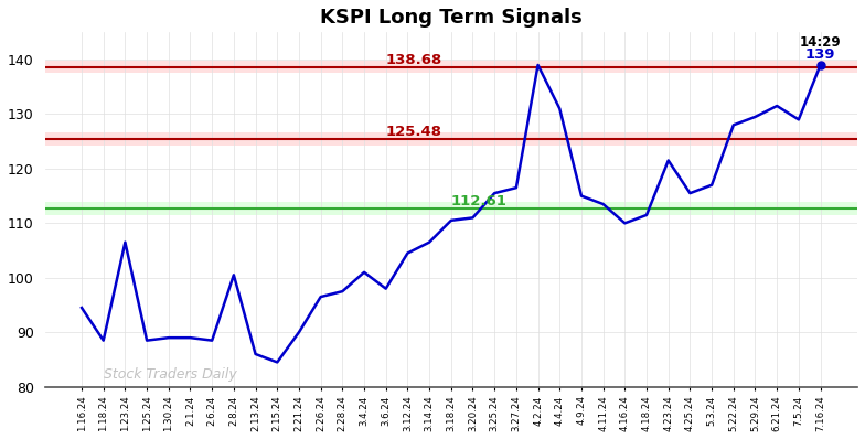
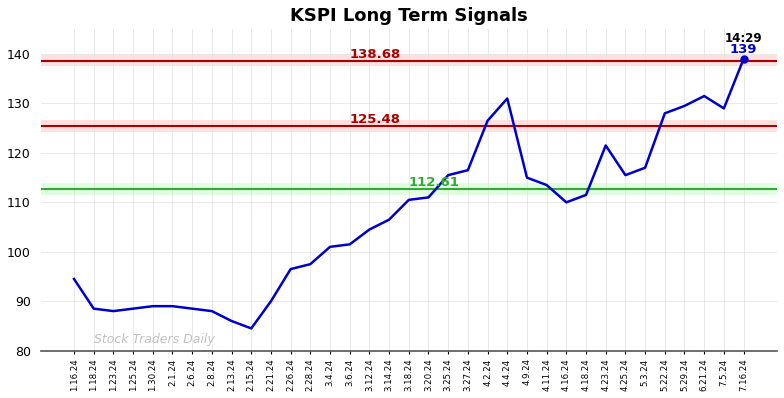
1.23.24: 106.5 -> 88.0
2.8.24: 100.5 -> 88.0
3.6.24: 98.0 -> 101.5
4.2.24: 139.0 -> 126.5
